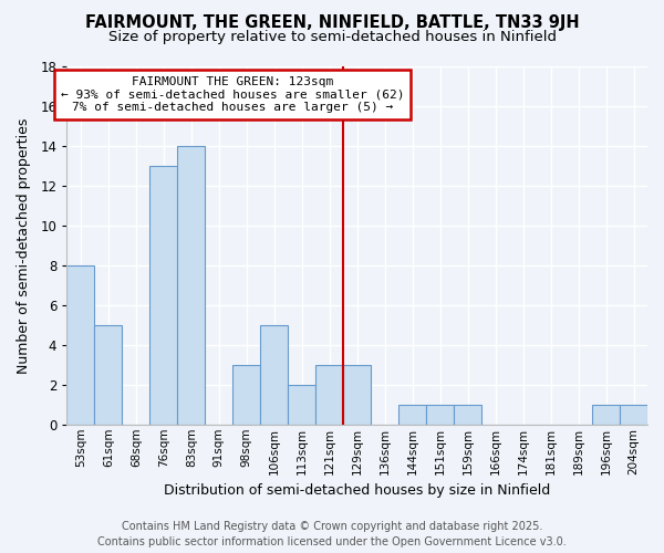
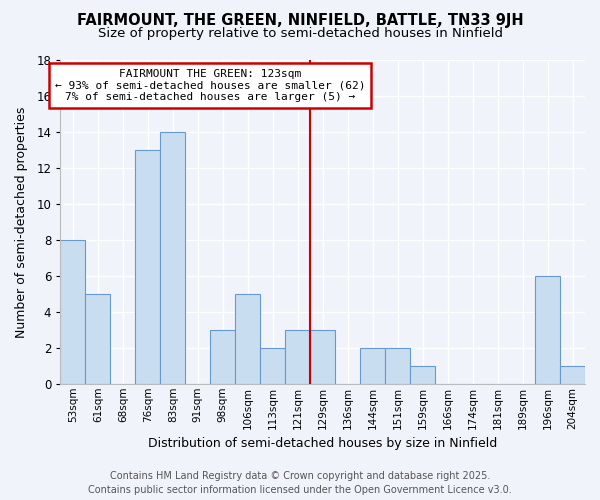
144sqm: 1 -> 2
151sqm: 1 -> 2
196sqm: 1 -> 6
